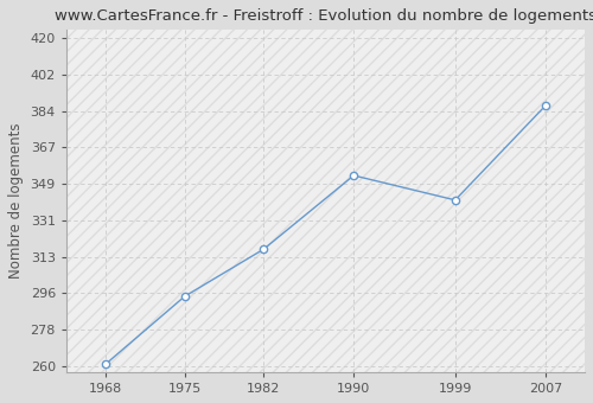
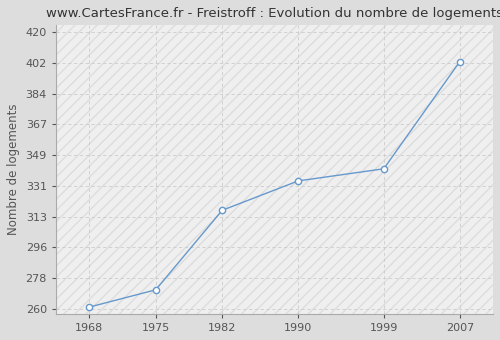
1975: 294 -> 271
1990: 353 -> 334
2007: 387 -> 403
